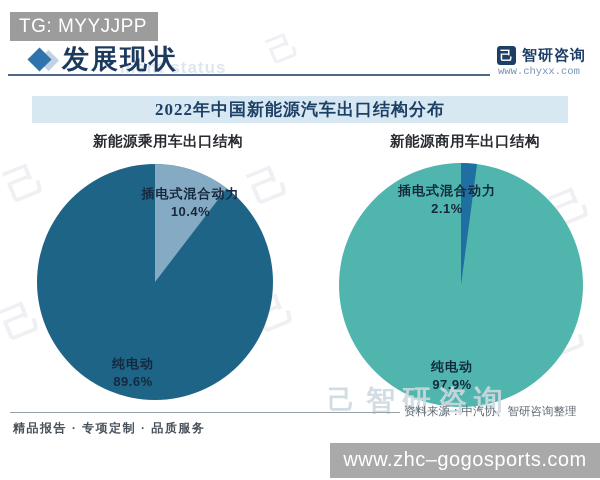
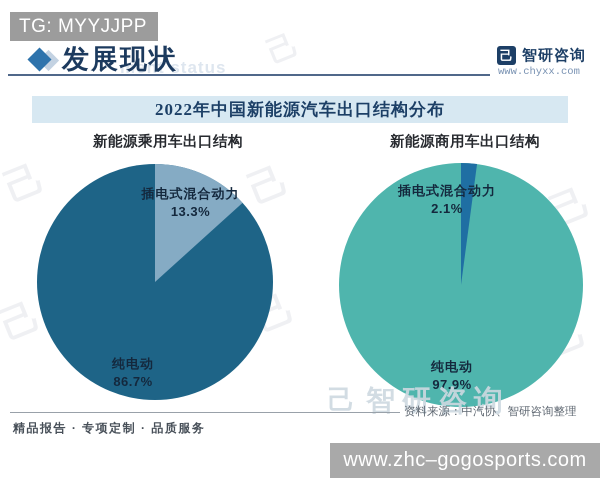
新能源乘用车出口结构/纯电动: 89.6% -> 86.7%
新能源乘用车出口结构/插电式混合动力: 10.4% -> 13.3%
